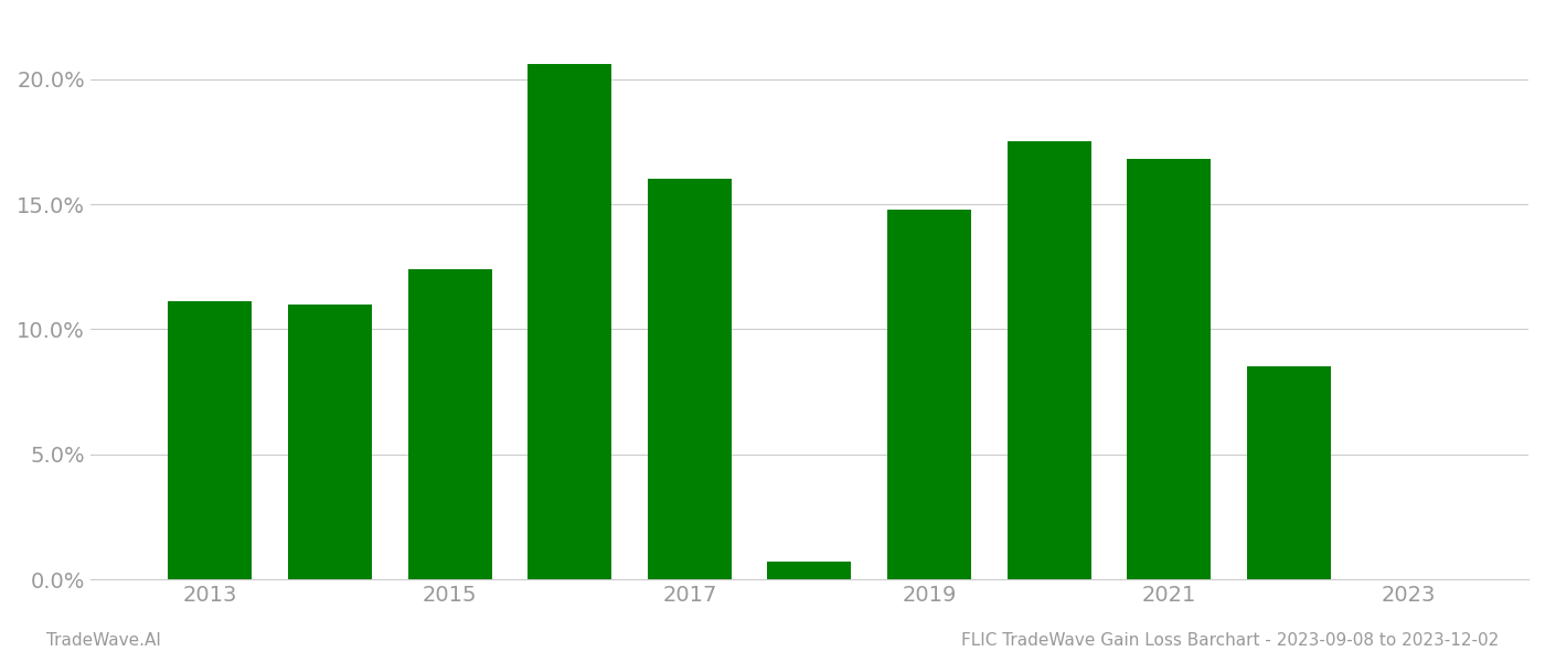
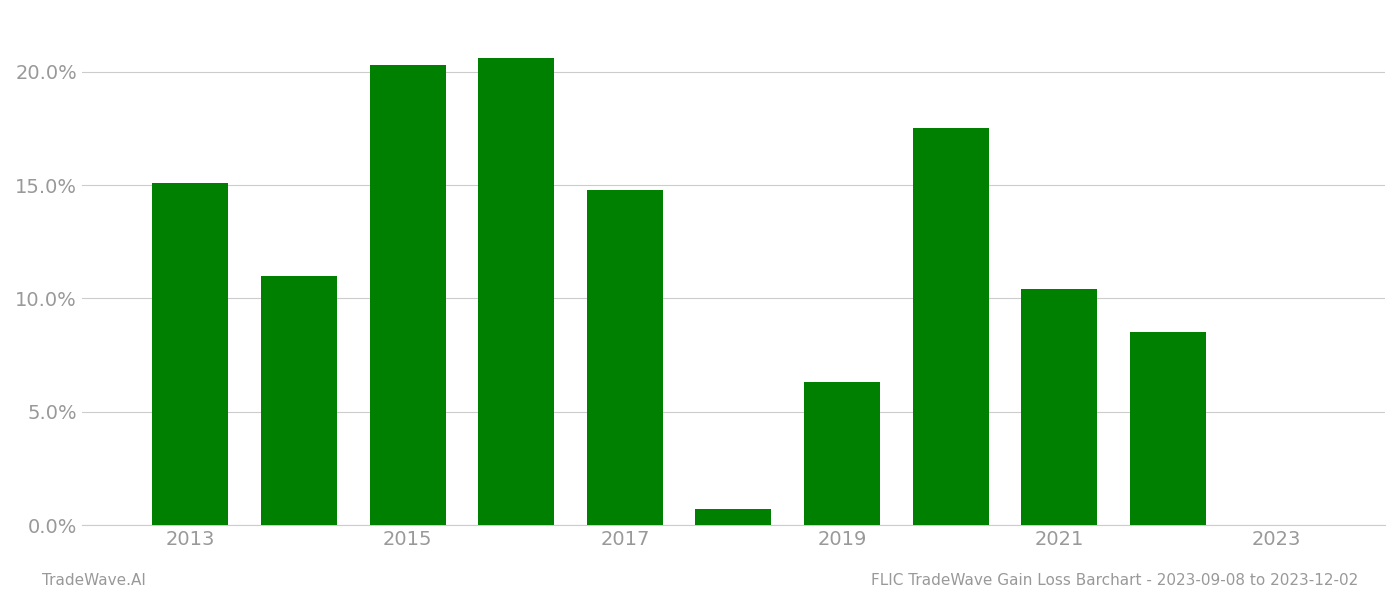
2013: 11.1% -> 15.1%
2015: 12.4% -> 20.3%
2017: 16.0% -> 14.8%
2019: 14.8% -> 6.3%
2021: 16.8% -> 10.4%
